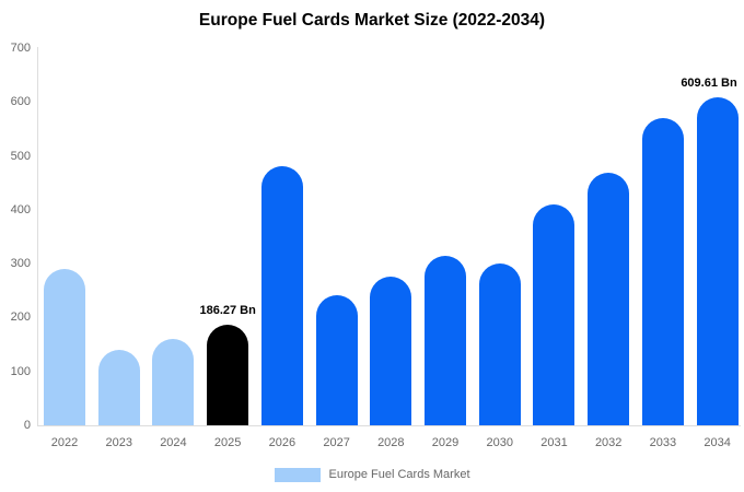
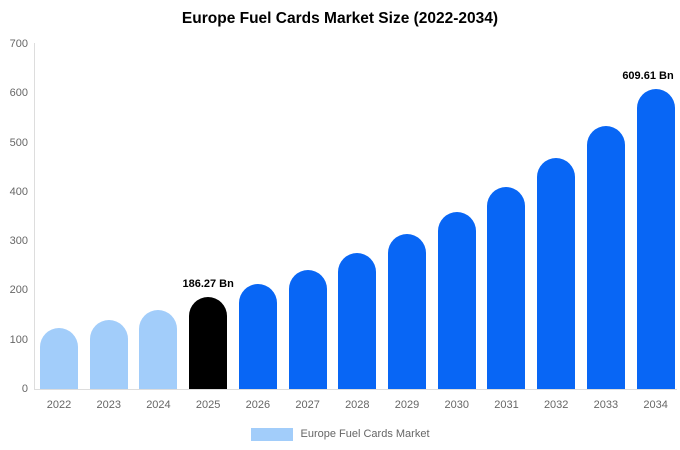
2022: 290 -> 120
2026: 480 -> 210
2030: 300 -> 360
2033: 570 -> 530
